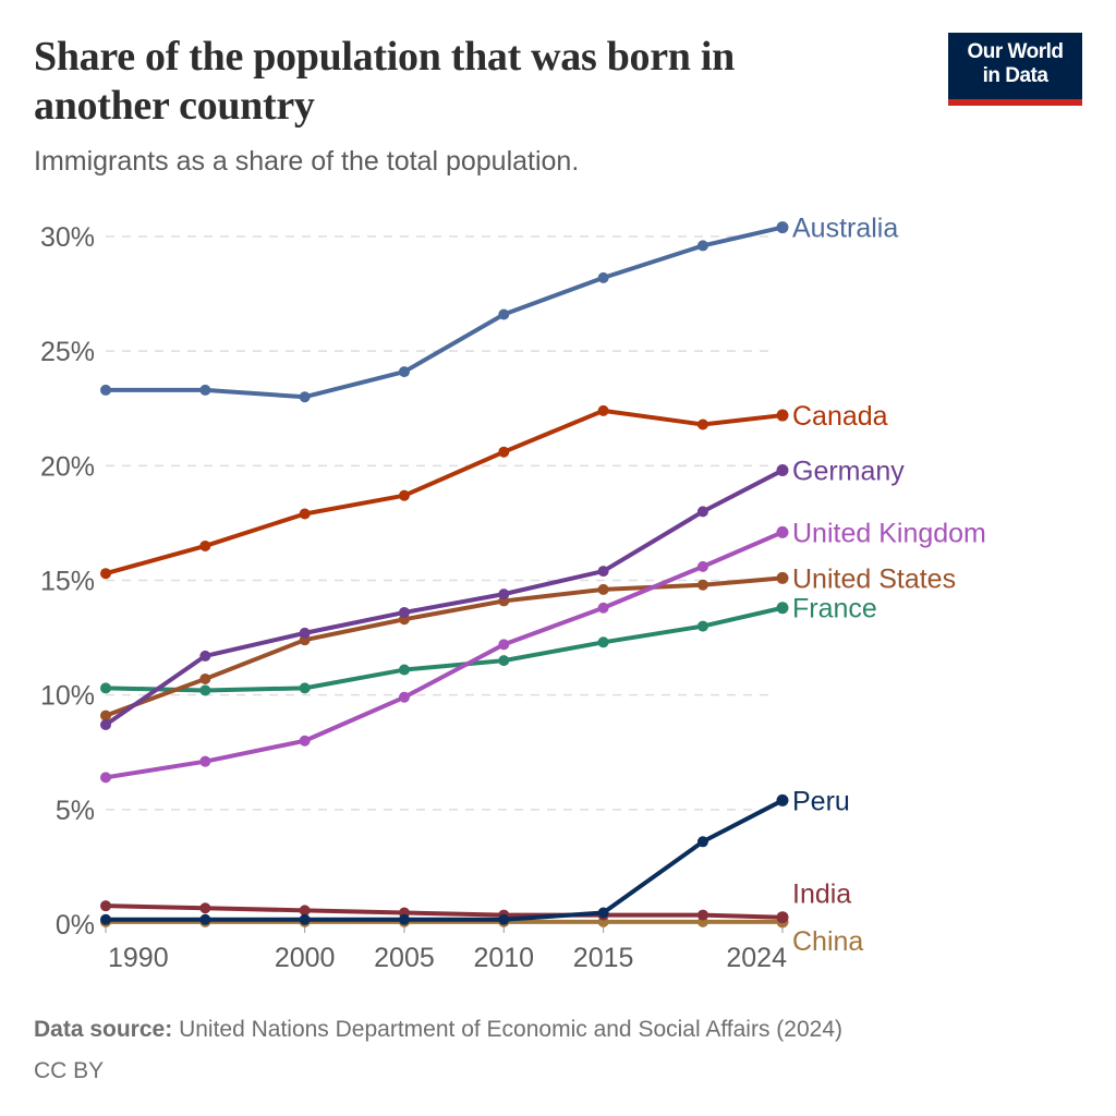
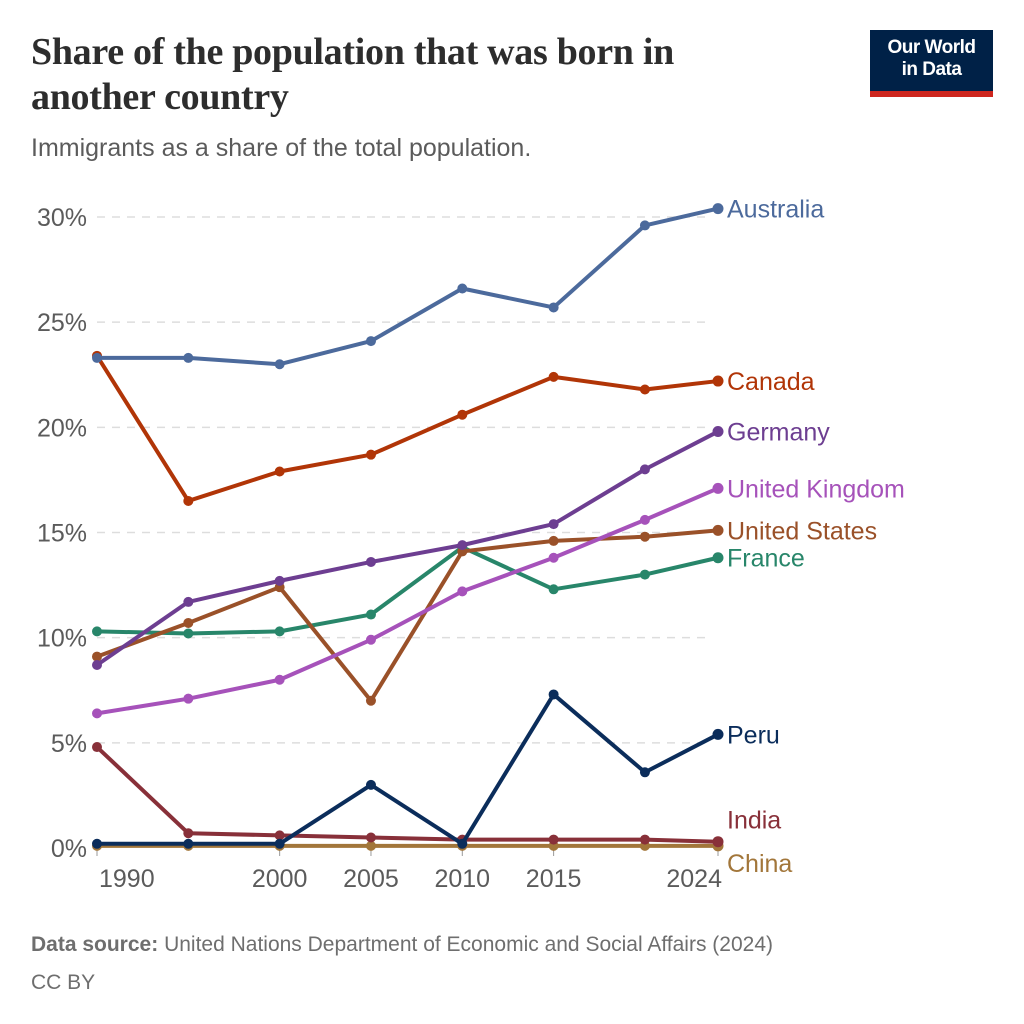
Canada/1990: 15.3% -> 23.4%
India/1990: 0.8% -> 4.8%
United States/2005: 13.3% -> 7.0%
Peru/2005: 0.2% -> 3.0%
France/2010: 11.5% -> 14.3%
Australia/2015: 28.2% -> 25.7%
Peru/2015: 0.5% -> 7.3%
